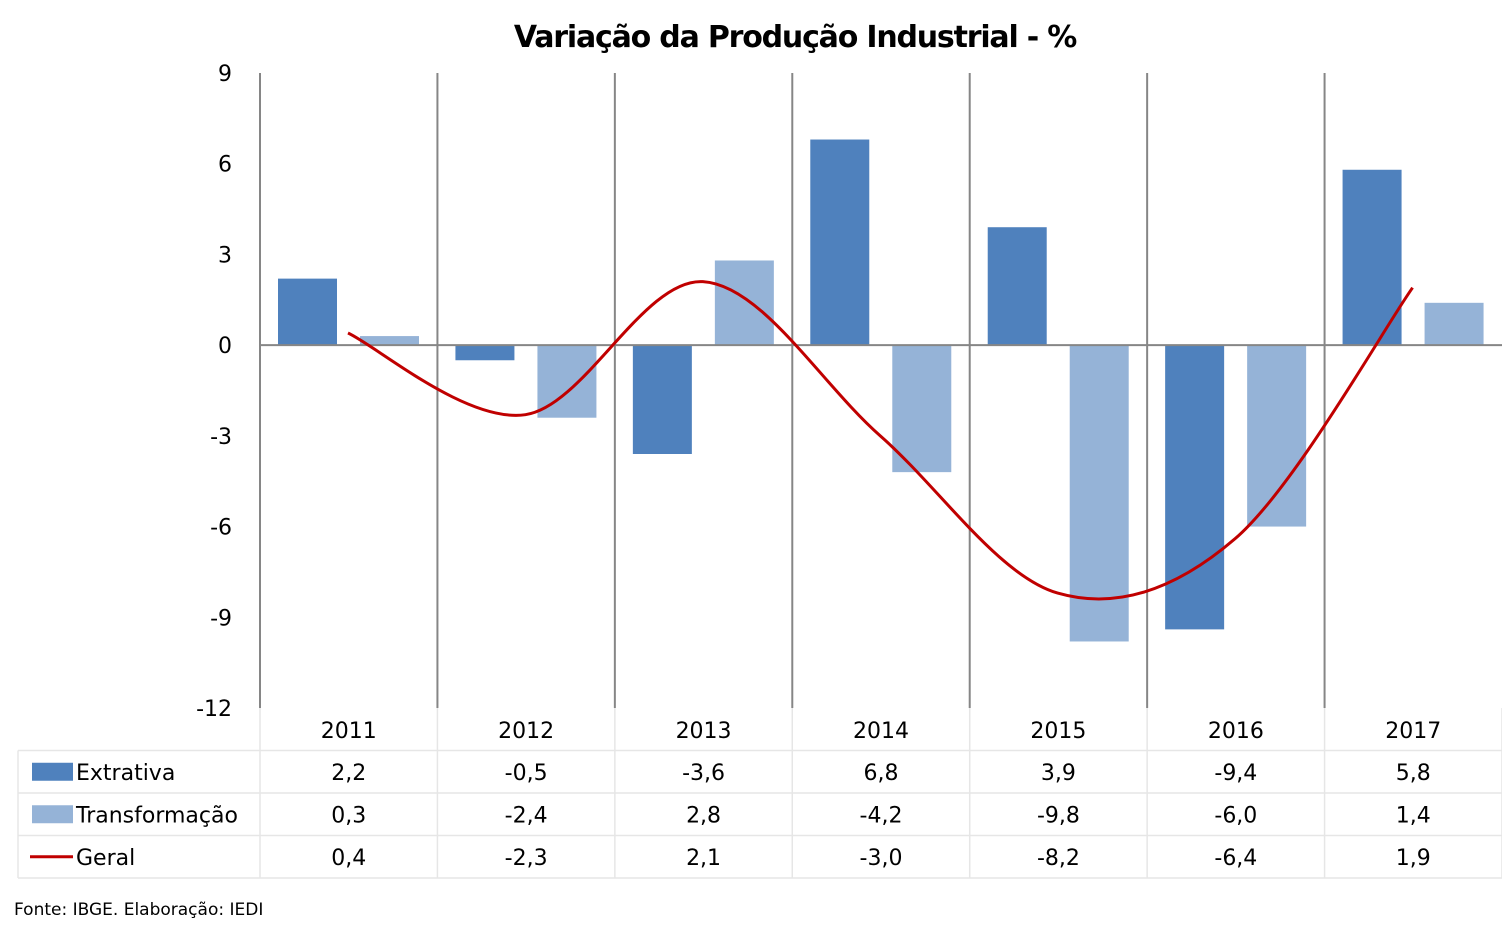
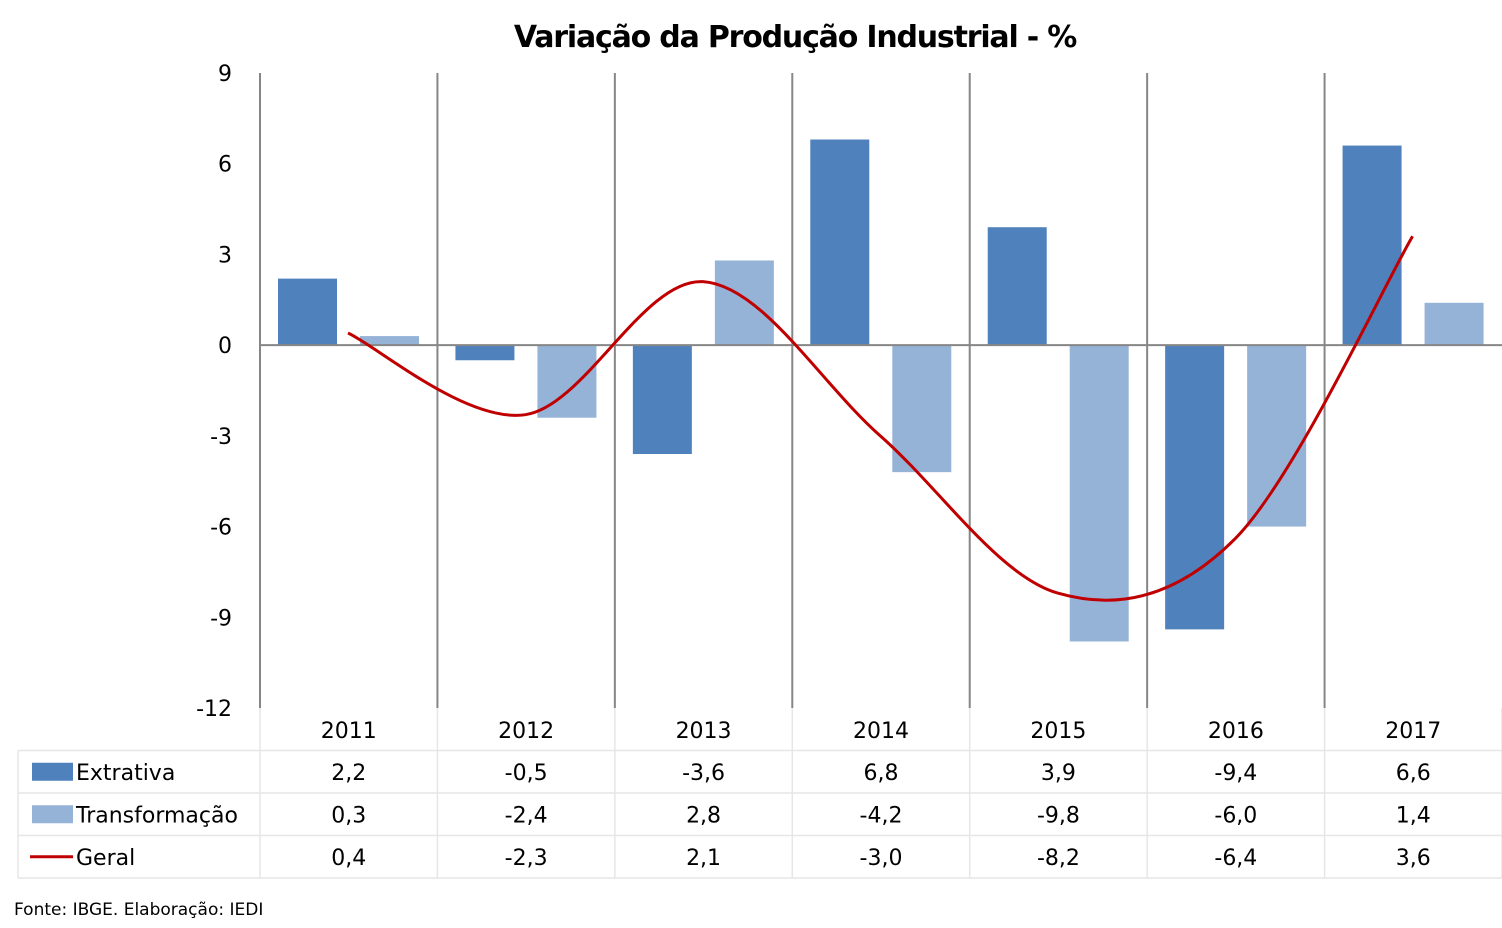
Extrativa/2017: 5,8 -> 6,6
Geral/2017: 1,9 -> 3,6
